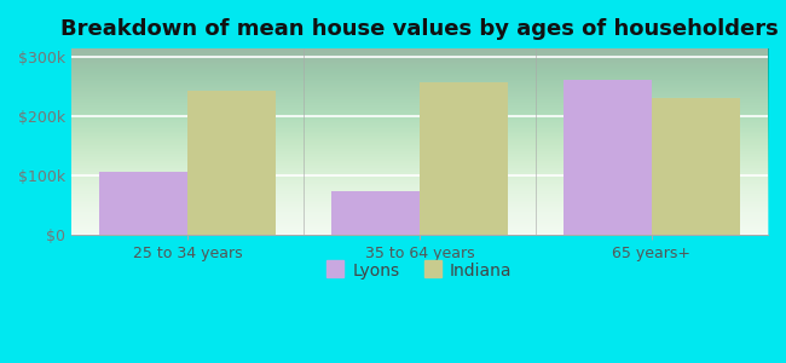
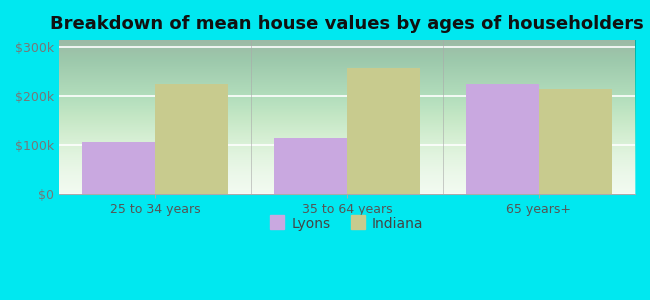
Indiana/25 to 34 years: $243k -> $225k
Lyons/35 to 64 years: $73k -> $115k
Lyons/65 years+: $263k -> $225k
Indiana/65 years+: $232k -> $215k
